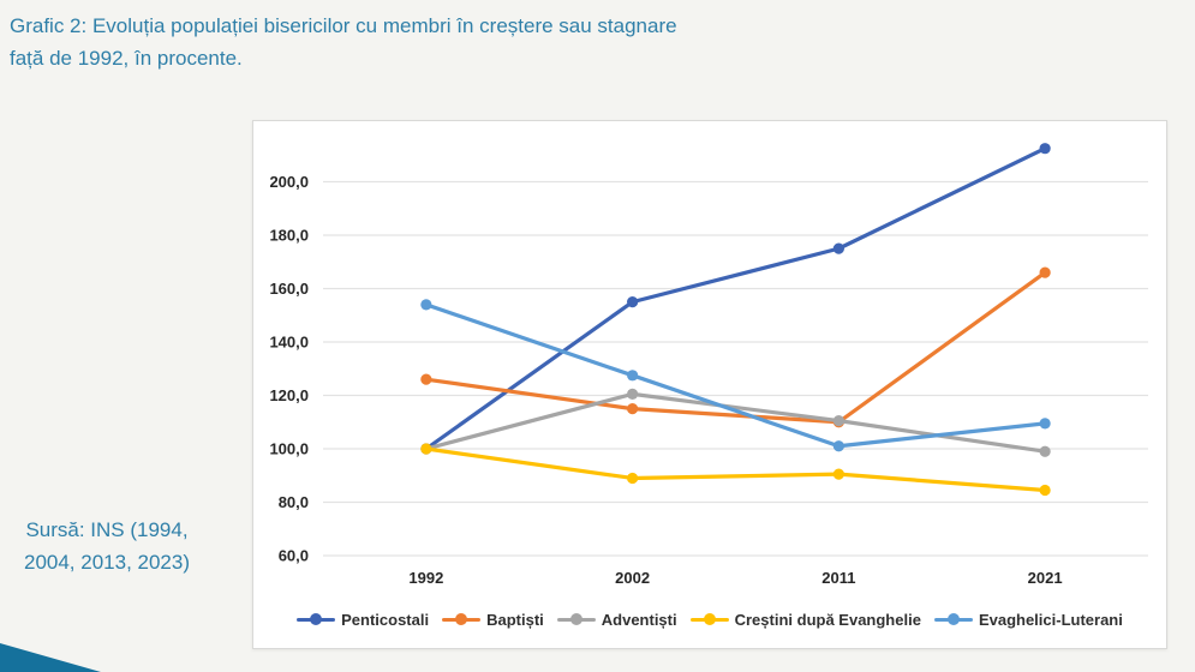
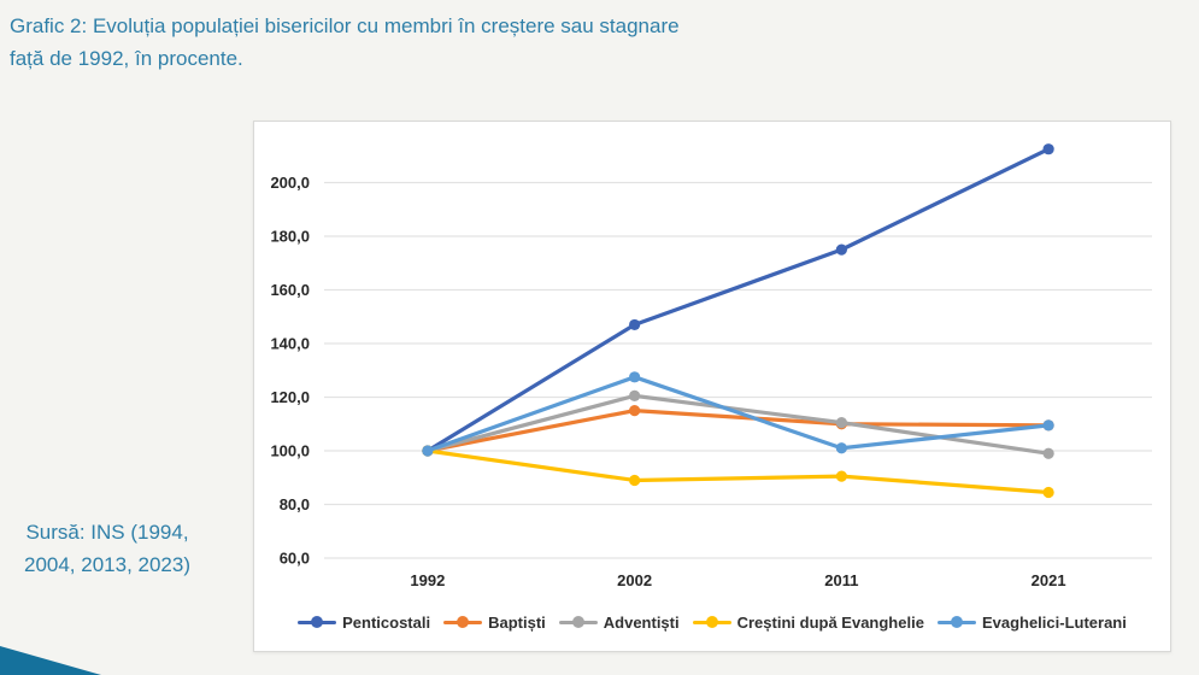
Baptiști/1992: 126 -> 100
Evaghelici-Luterani/1992: 154 -> 100
Penticostali/2002: 155 -> 147
Baptiști/2021: 166 -> 110
